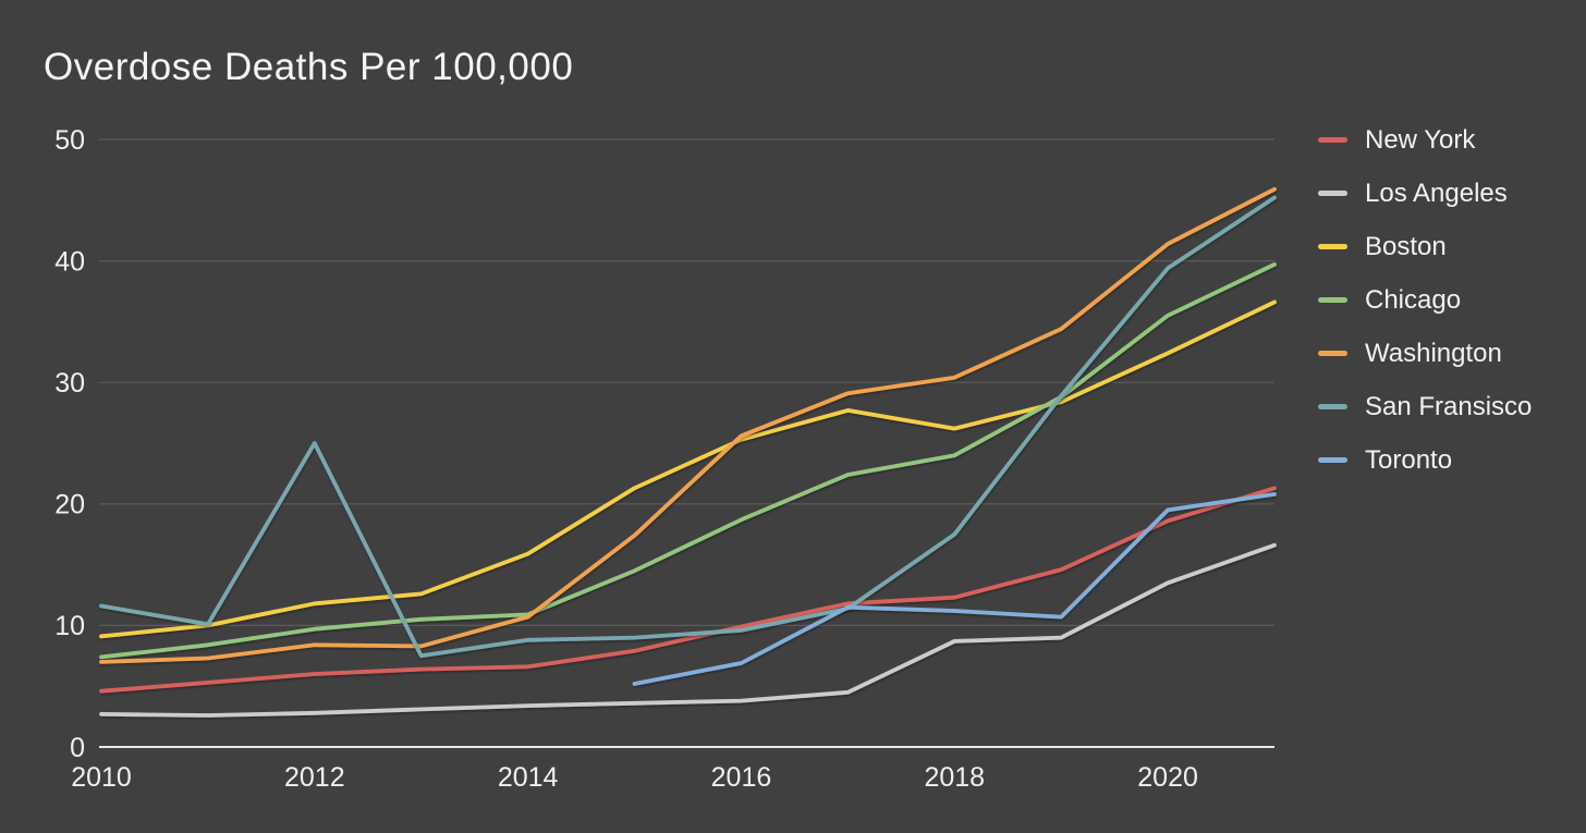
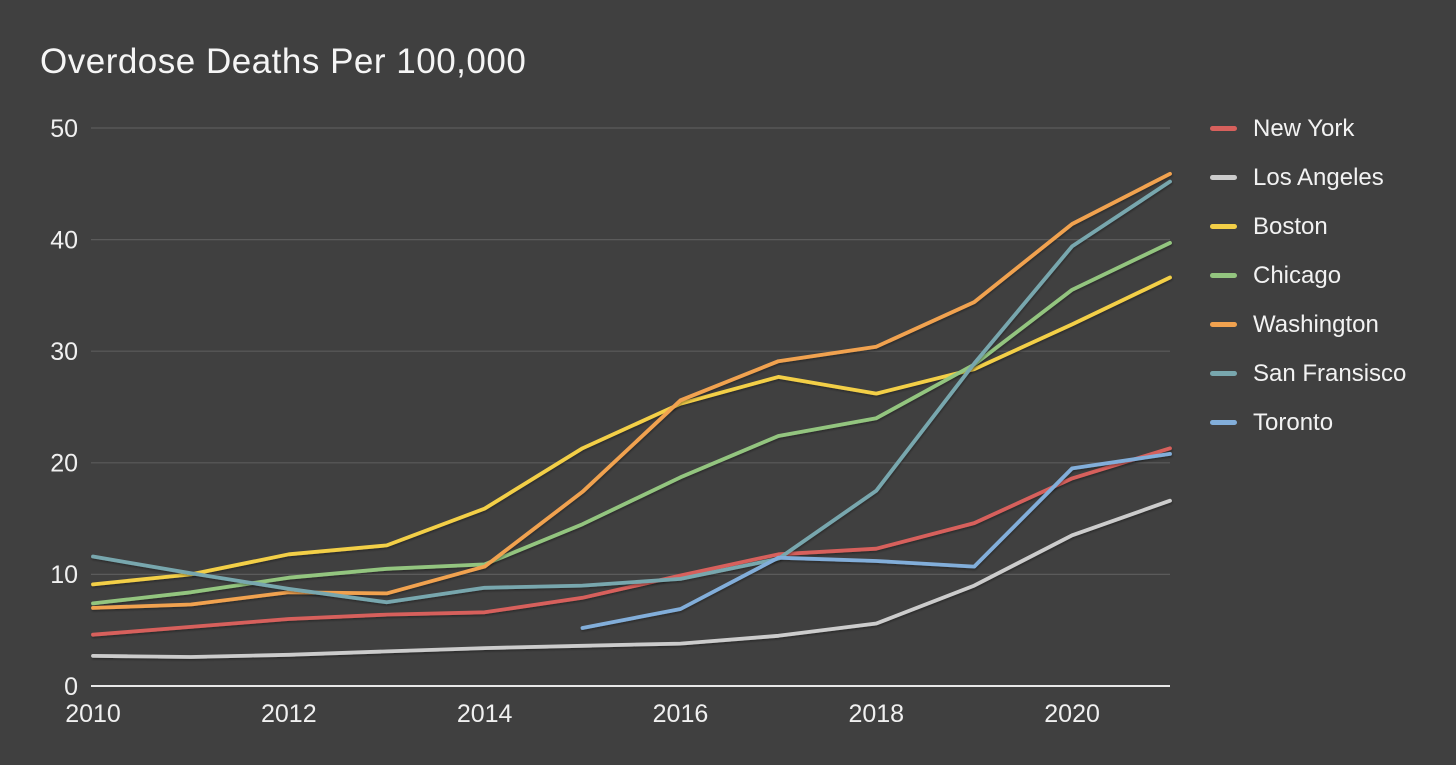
San Fransisco/2012: 25.0 -> 8.7
Los Angeles/2018: 8.7 -> 5.6
